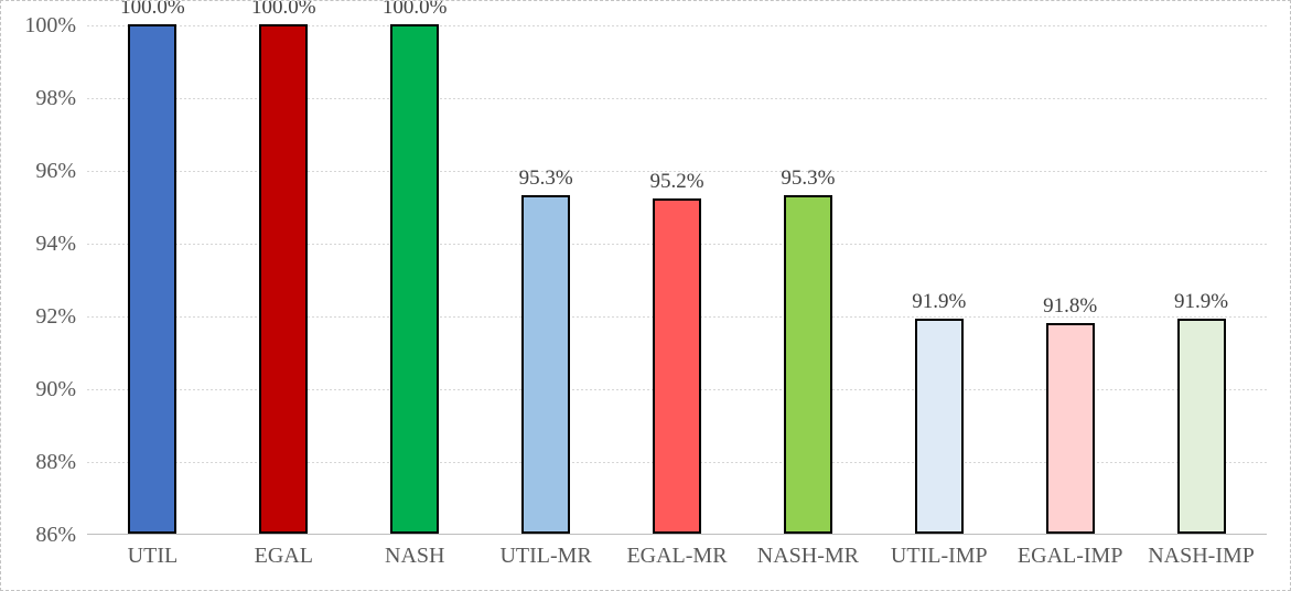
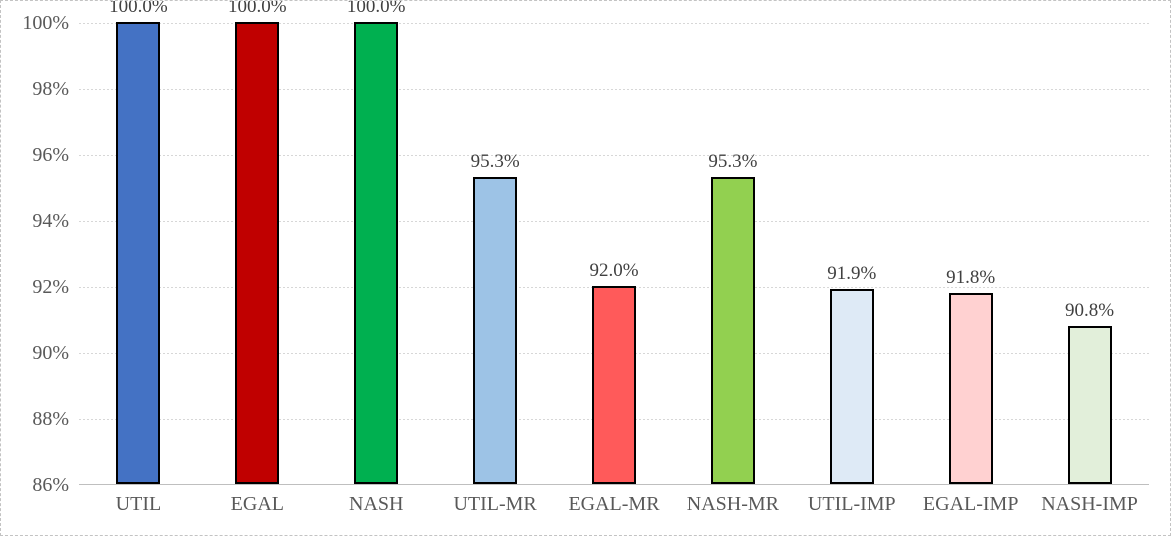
EGAL-MR: 95.2% -> 92.0%
NASH-IMP: 91.9% -> 90.8%
